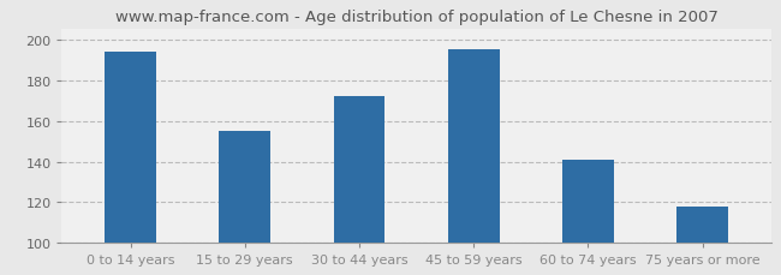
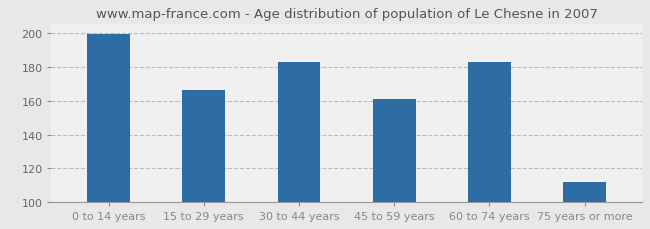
0 to 14 years: 194 -> 199
15 to 29 years: 155 -> 166
30 to 44 years: 172 -> 183
45 to 59 years: 195 -> 161
60 to 74 years: 141 -> 183
75 years or more: 118 -> 112
